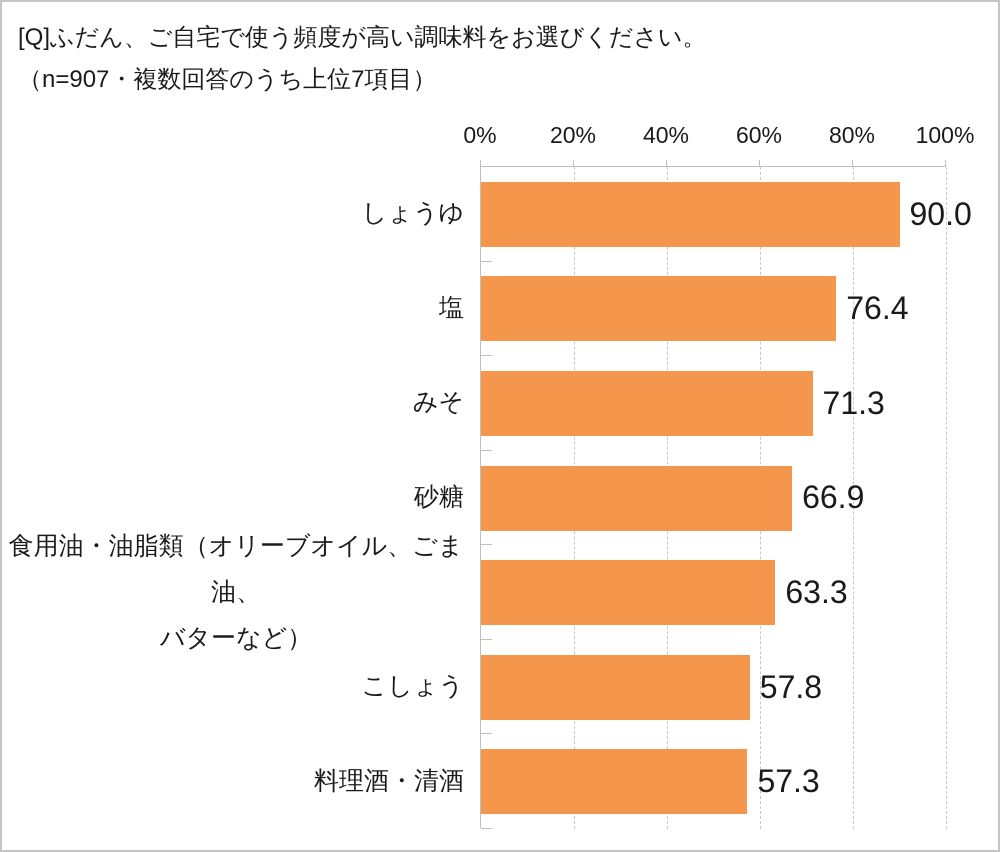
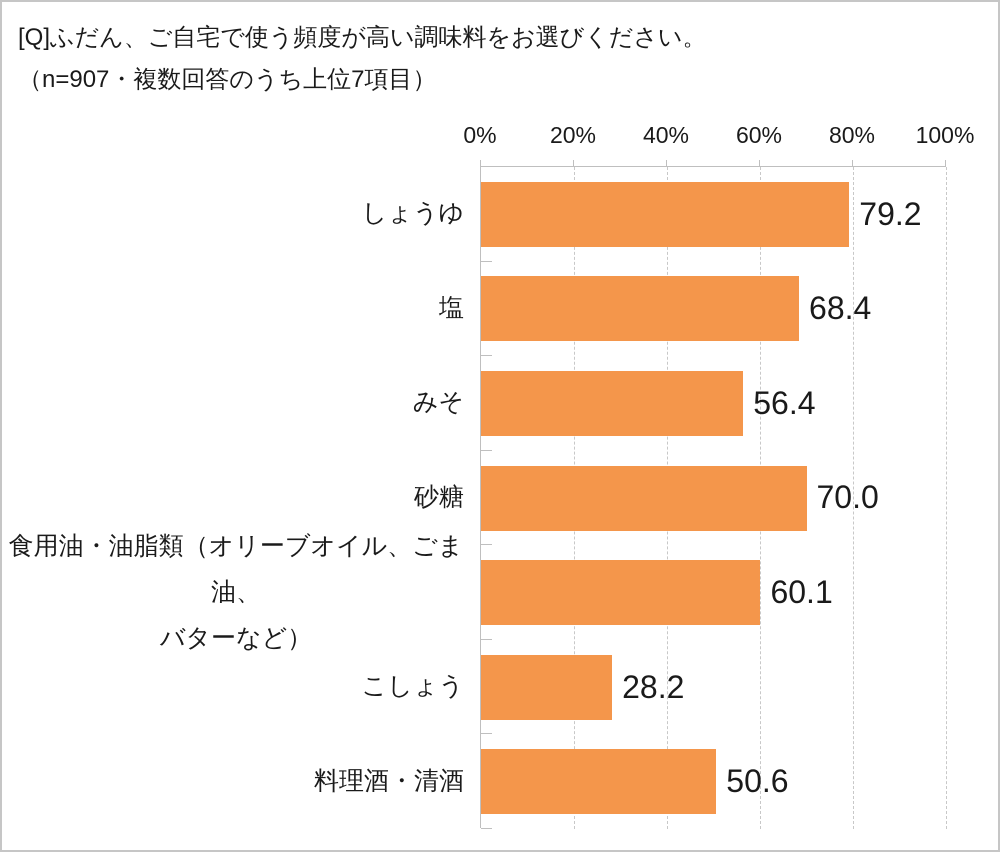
しょうゆ: 90.0 -> 79.2
塩: 76.4 -> 68.4
みそ: 71.3 -> 56.4
砂糖: 66.9 -> 70.0
食用油・油脂類（オリーブオイル、ごま油、 バターなど）: 63.3 -> 60.1
こしょう: 57.8 -> 28.2
料理酒・清酒: 57.3 -> 50.6
